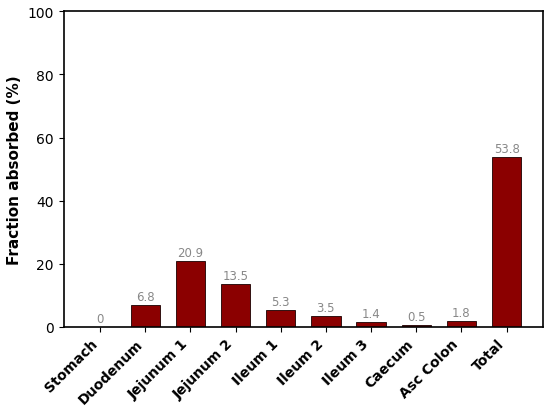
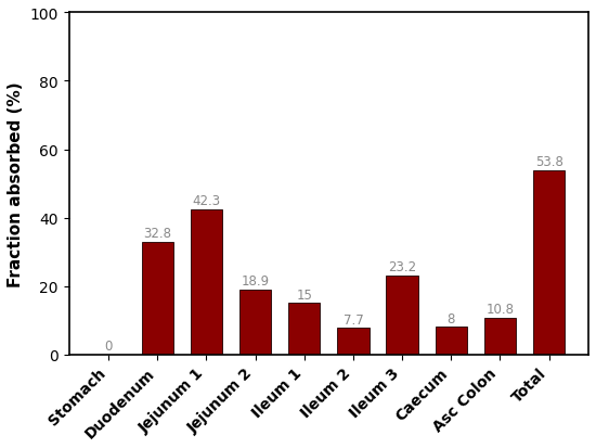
Duodenum: 6.8 -> 32.8
Jejunum 1: 20.9 -> 42.3
Jejunum 2: 13.5 -> 18.9
Ileum 1: 5.3 -> 15
Ileum 2: 3.5 -> 7.7
Ileum 3: 1.4 -> 23.2
Caecum: 0.5 -> 8
Asc Colon: 1.8 -> 10.8
